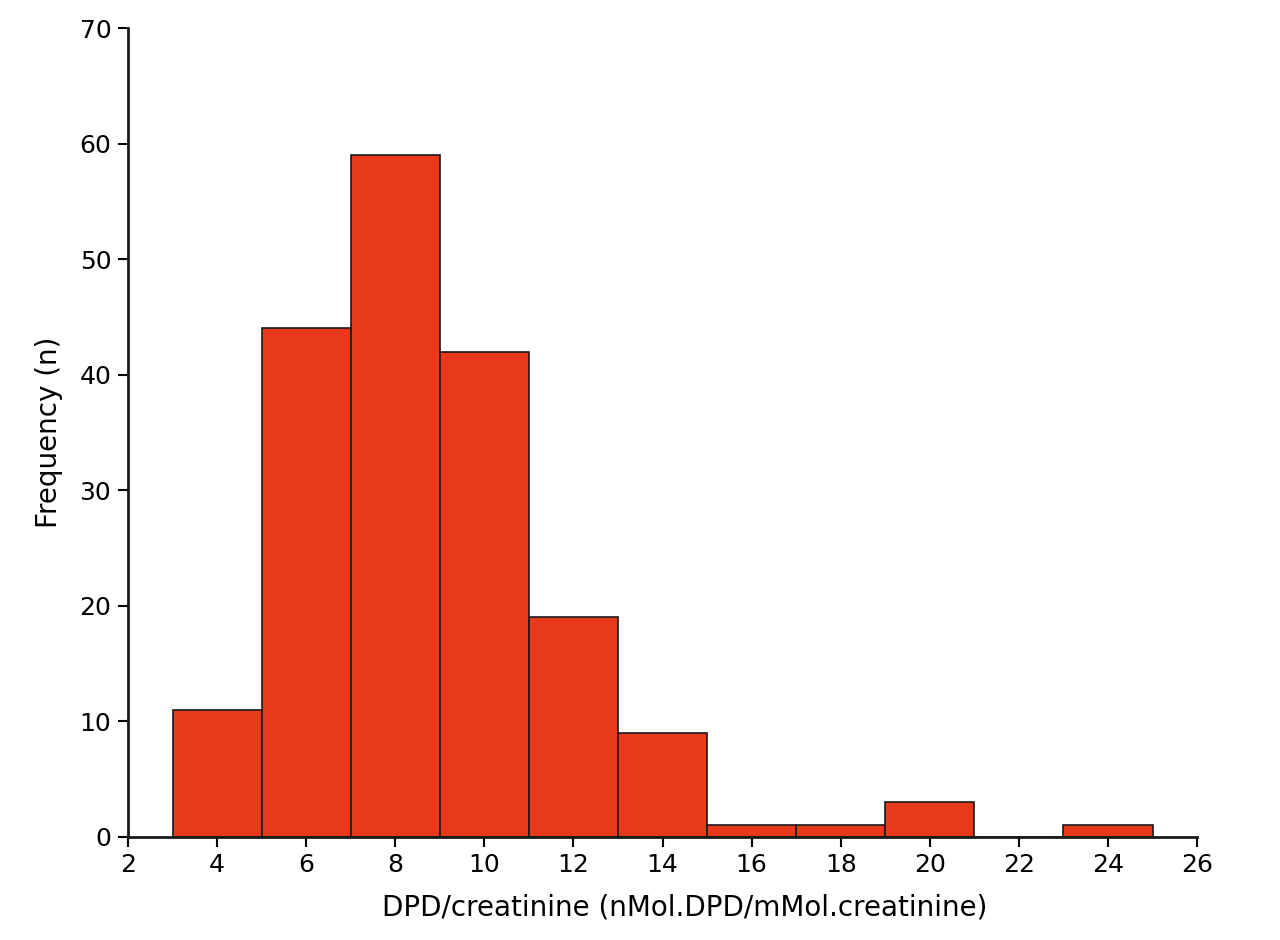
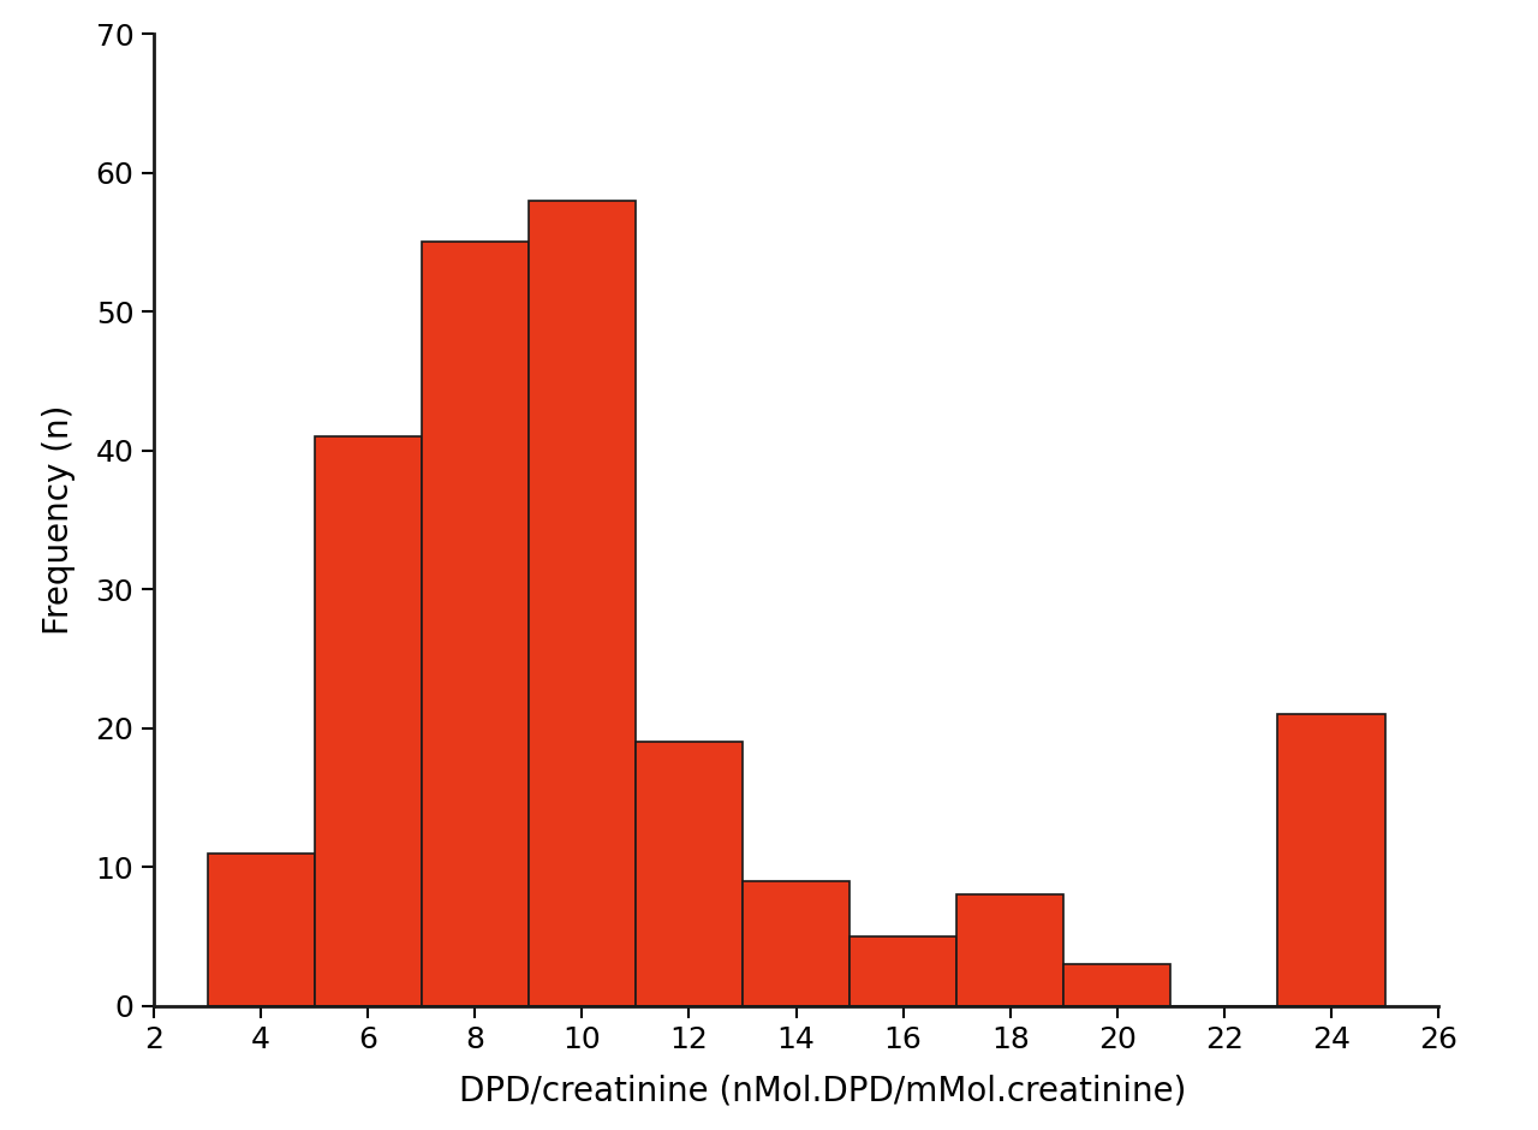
6: 44 -> 41
8: 59 -> 55
10: 42 -> 58
16: 1 -> 5
18: 1 -> 8
24: 1 -> 21
